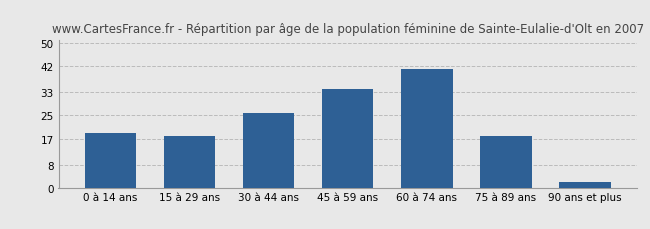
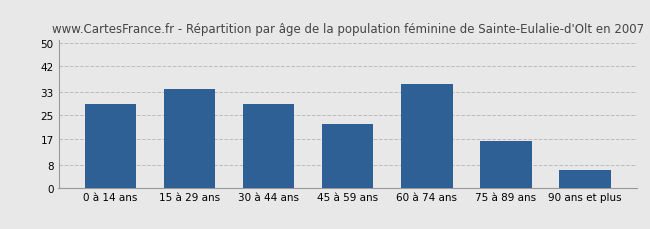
0 à 14 ans: 19 -> 29
15 à 29 ans: 18 -> 34
30 à 44 ans: 26 -> 29
45 à 59 ans: 34 -> 22
60 à 74 ans: 41 -> 36
75 à 89 ans: 18 -> 16
90 ans et plus: 2 -> 6
